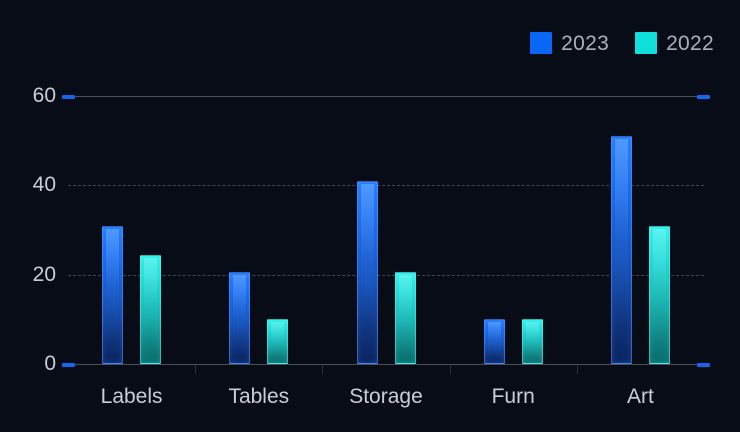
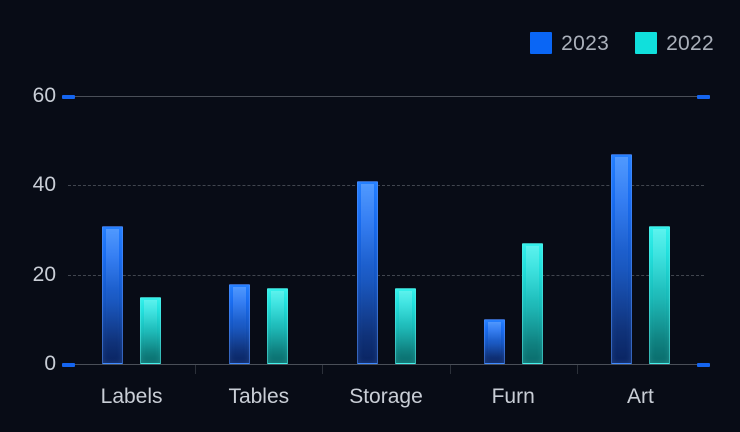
2022/Labels: 24 -> 15
2023/Tables: 20 -> 18
2022/Tables: 10 -> 17
2022/Storage: 20 -> 17
2022/Furn: 10 -> 27
2023/Art: 51 -> 47
